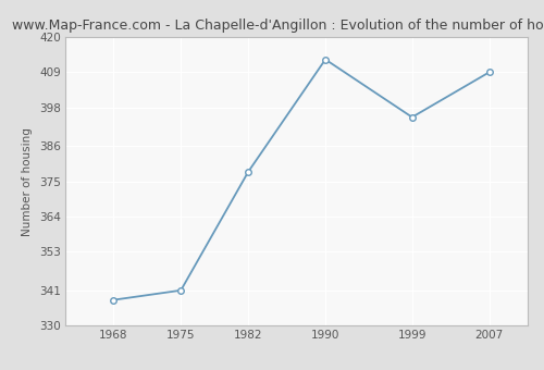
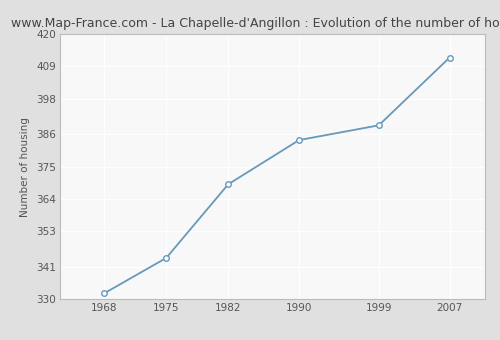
1968: 338 -> 332
1975: 341 -> 344
1982: 378 -> 369
1990: 413 -> 384
1999: 395 -> 389
2007: 409 -> 412
